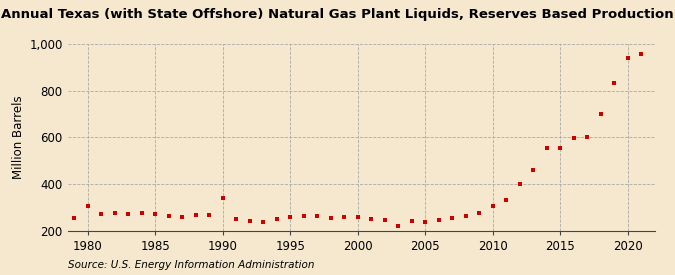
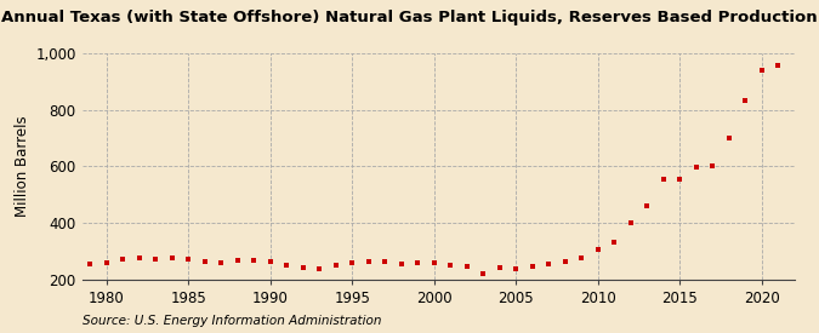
1980: 305 -> 262
1990: 340 -> 263
